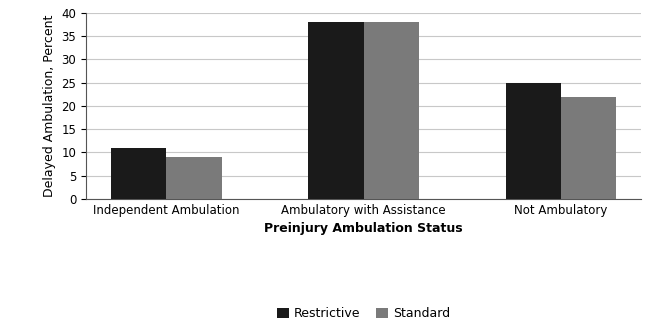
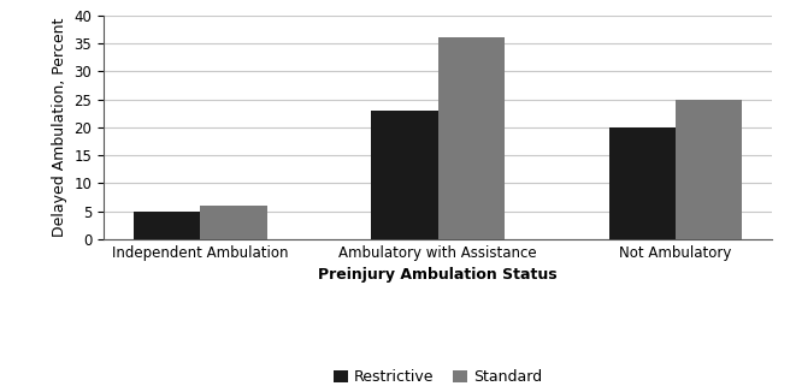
Restrictive/Independent Ambulation: 11 -> 5
Standard/Independent Ambulation: 9 -> 6
Restrictive/Ambulatory with Assistance: 38 -> 23
Standard/Ambulatory with Assistance: 38 -> 36
Restrictive/Not Ambulatory: 25 -> 20
Standard/Not Ambulatory: 22 -> 25
